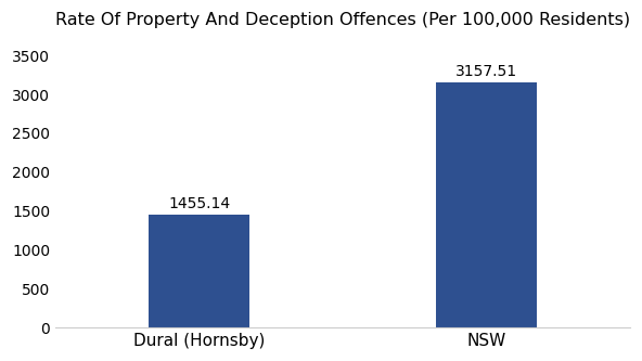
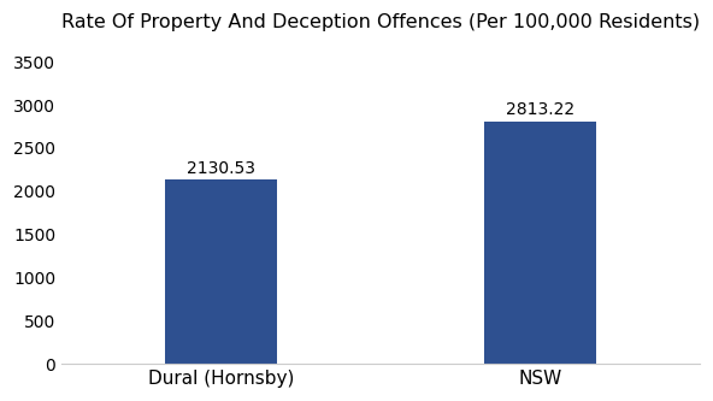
Dural (Hornsby): 1455.14 -> 2130.53
NSW: 3157.51 -> 2813.22
